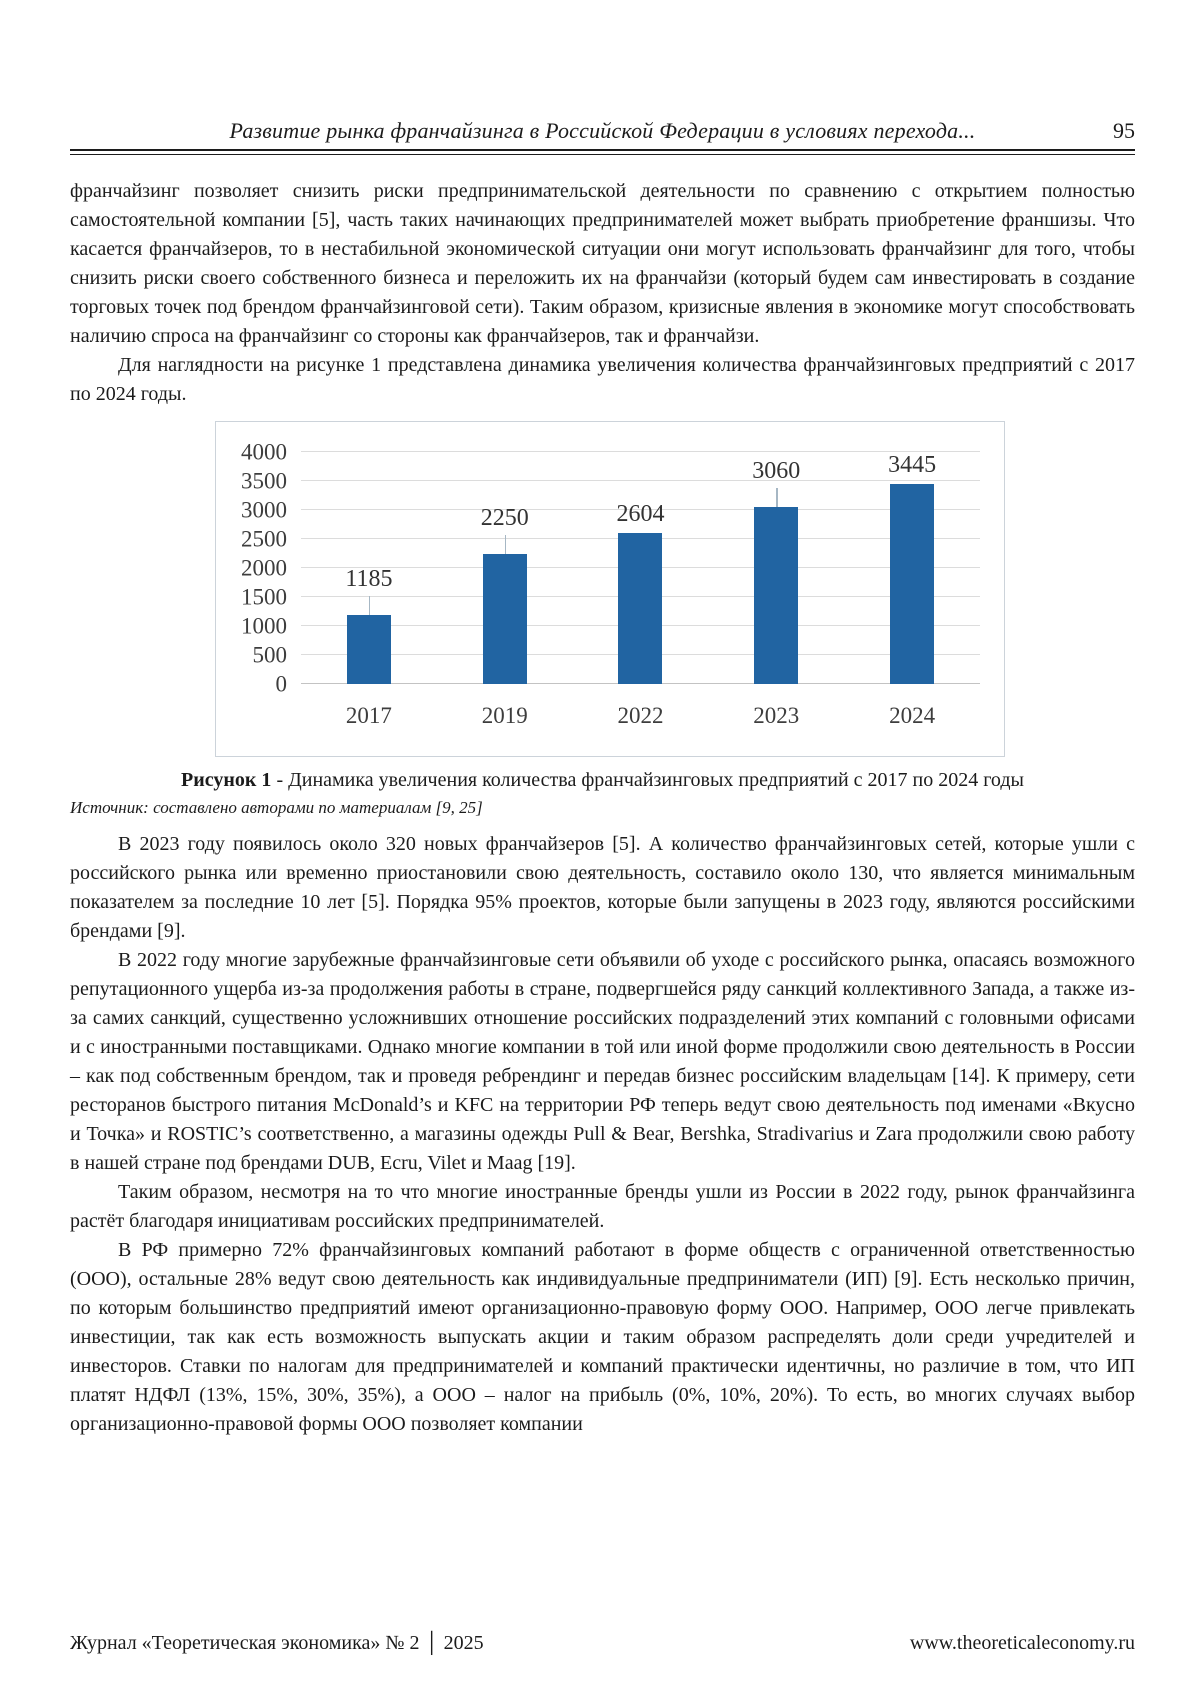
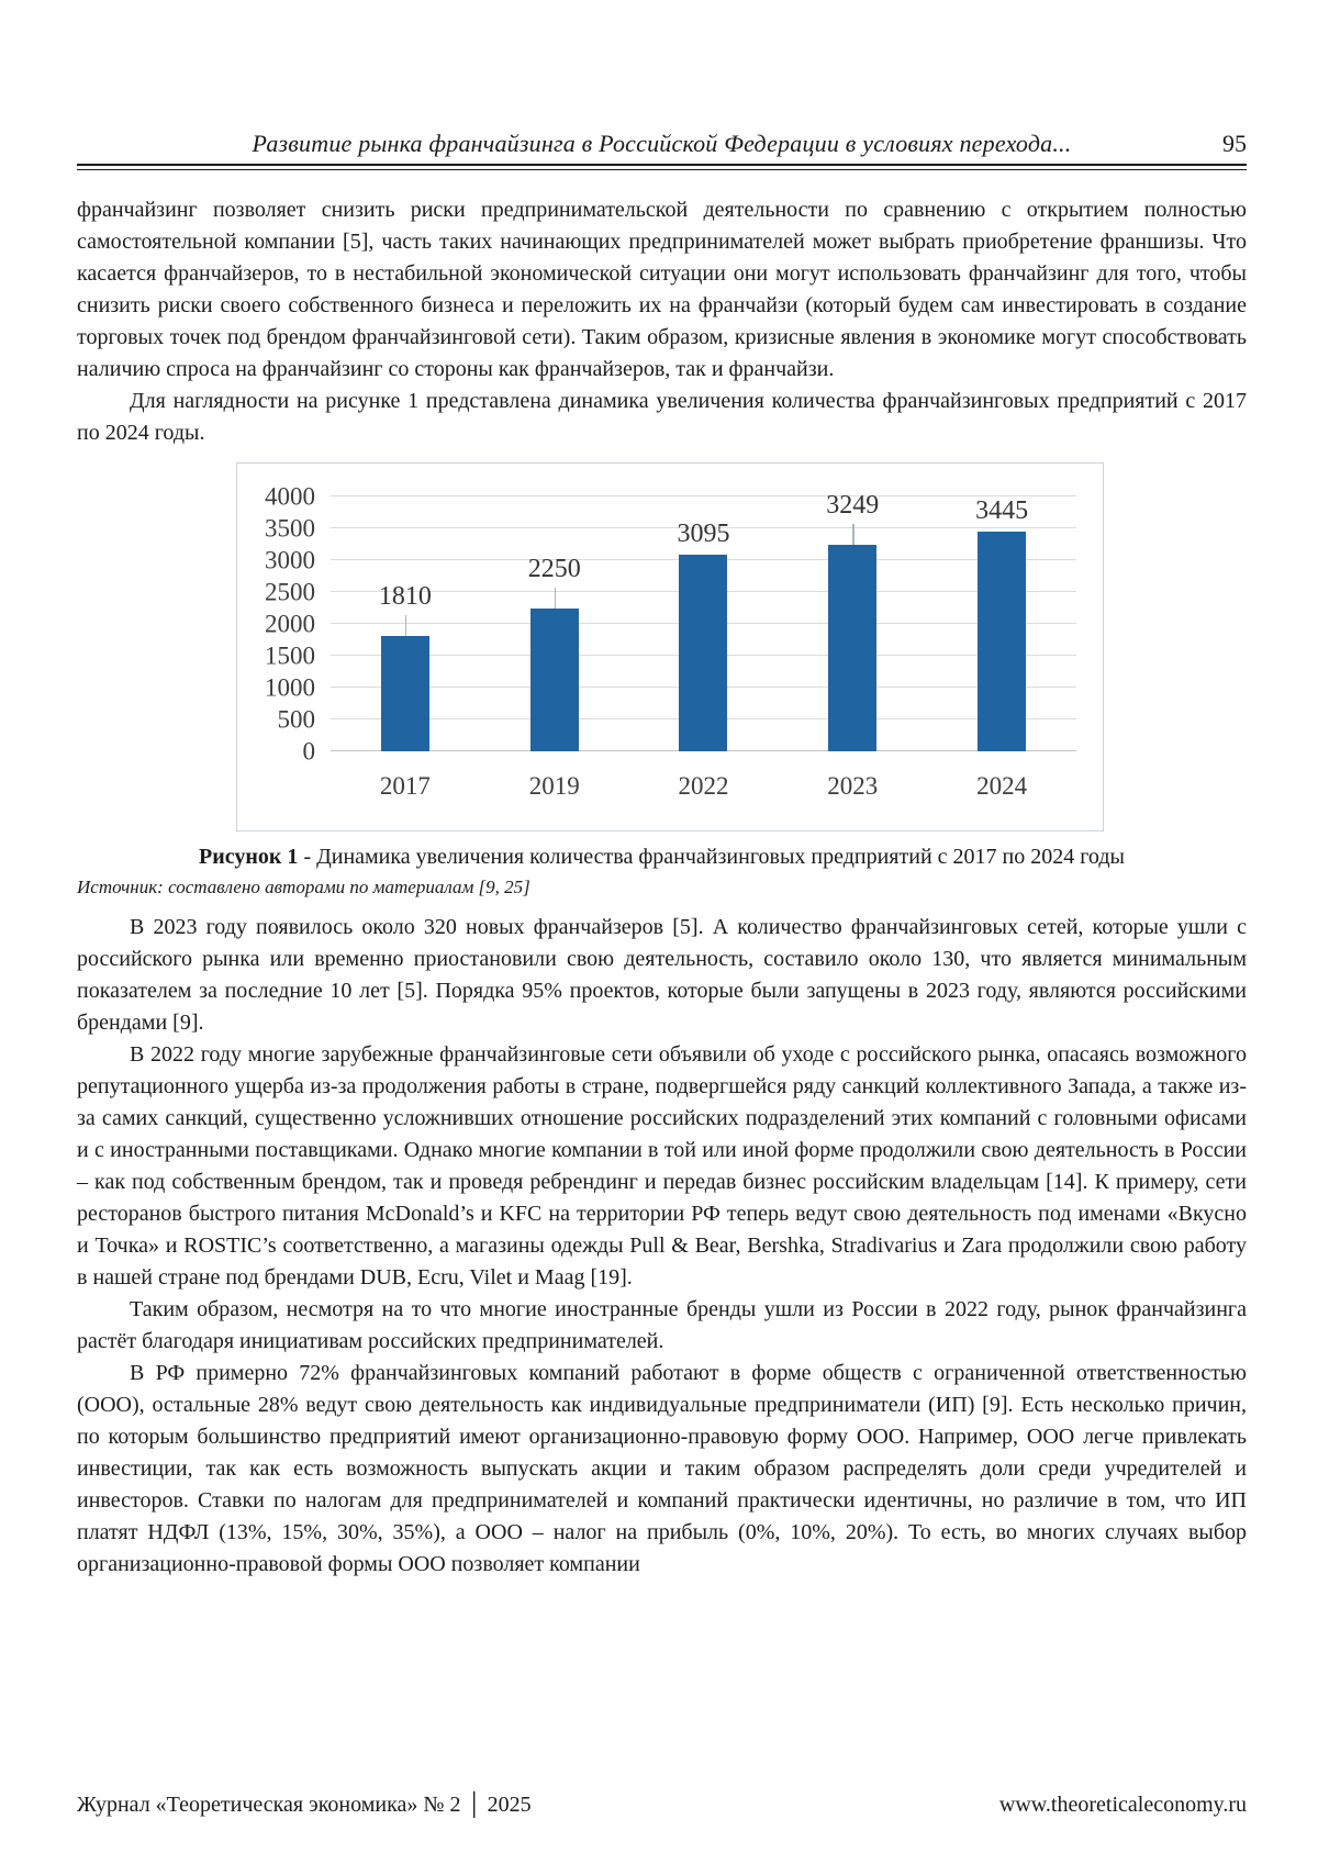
2017: 1185 -> 1810
2022: 2604 -> 3095
2023: 3060 -> 3249
